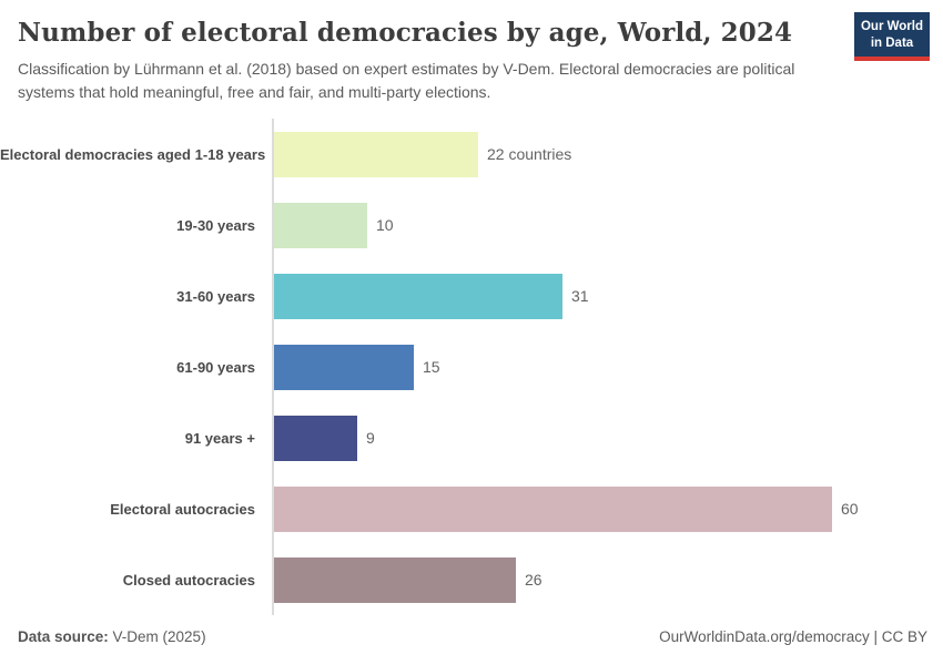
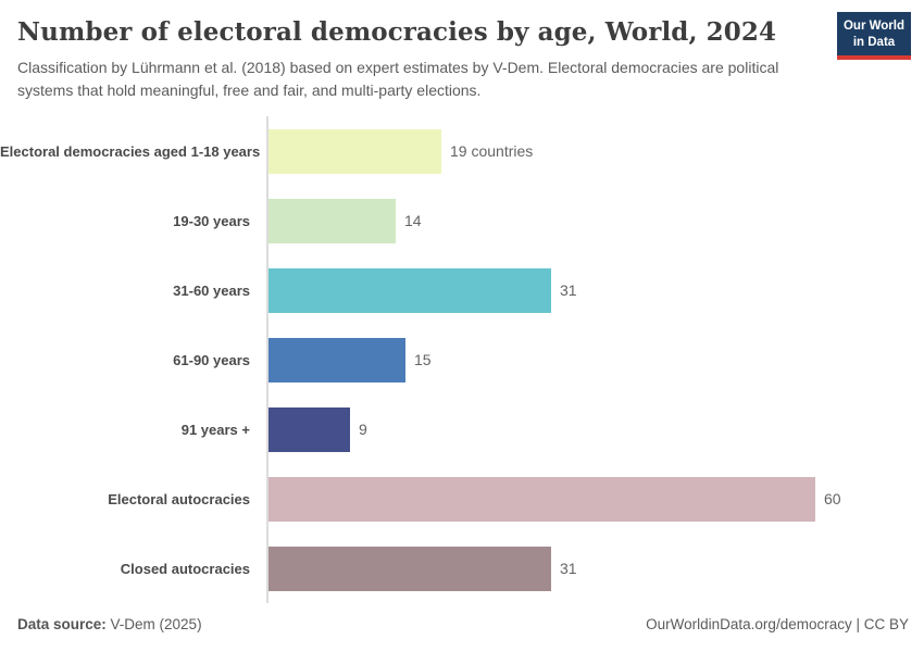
Electoral democracies aged 1-18 years: 22 -> 19
19-30 years: 10 -> 14
Closed autocracies: 26 -> 31
